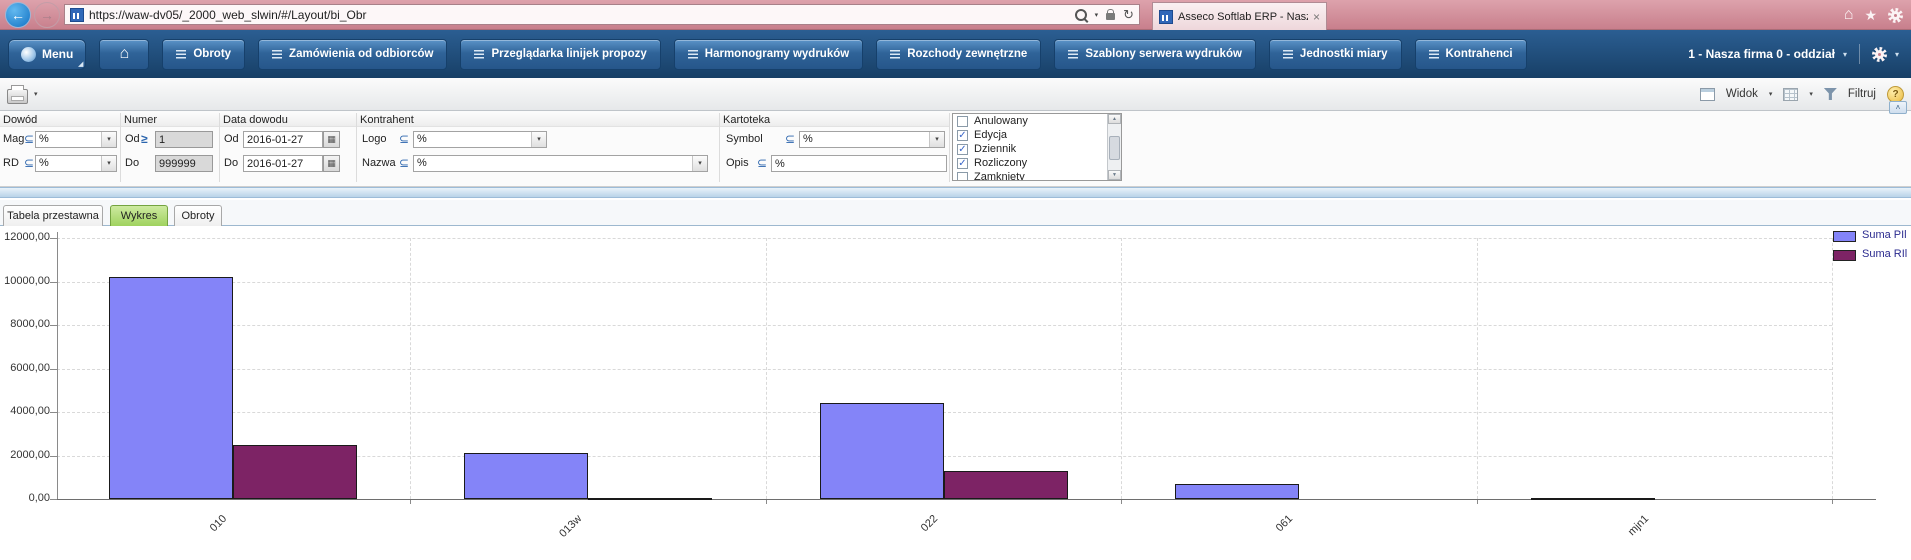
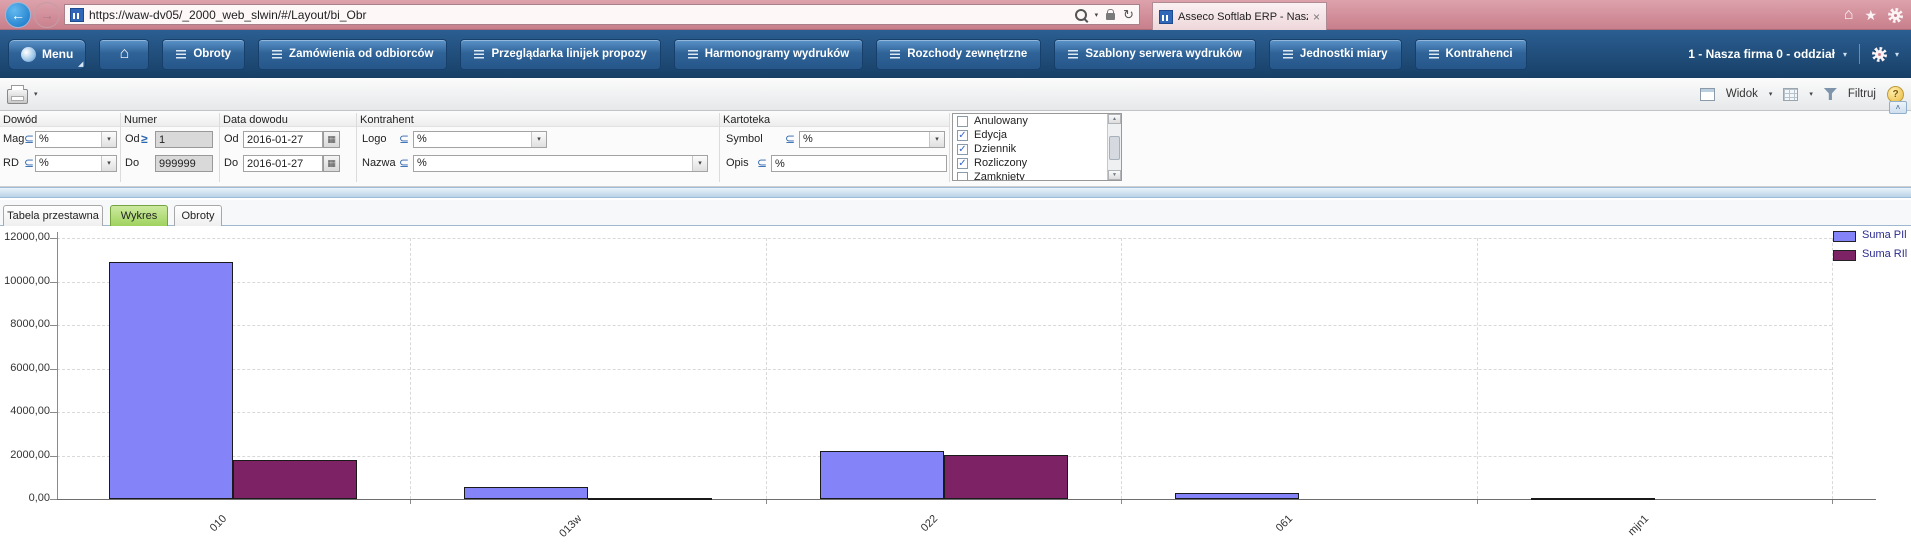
Suma PIl/010: 10200 -> 10900
Suma RIl/010: 2500 -> 1800
Suma PIl/013w: 2100 -> 600
Suma PIl/022: 4400 -> 2200
Suma RIl/022: 1300 -> 2000
Suma PIl/061: 700 -> 300
